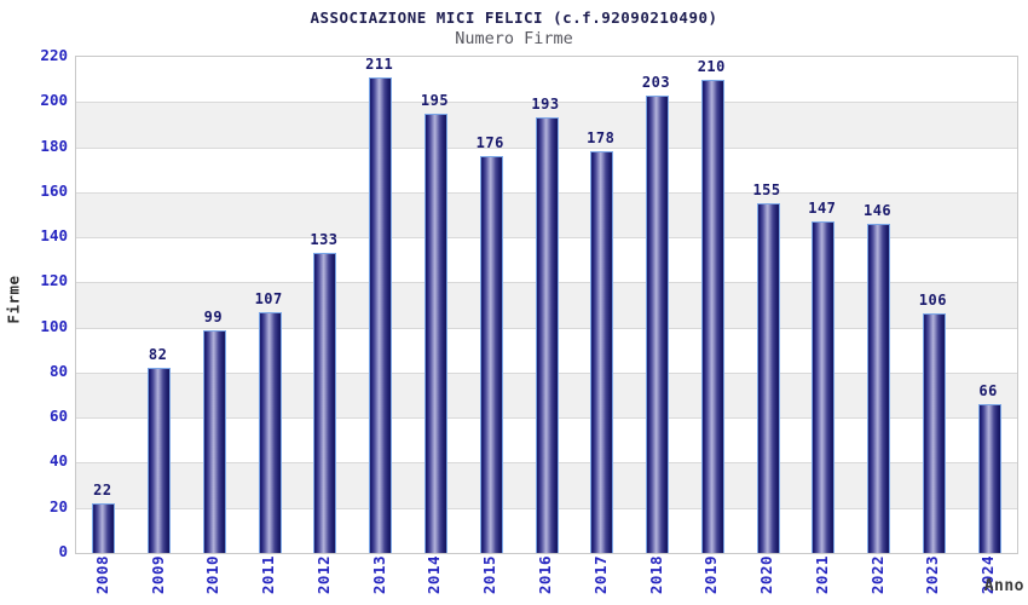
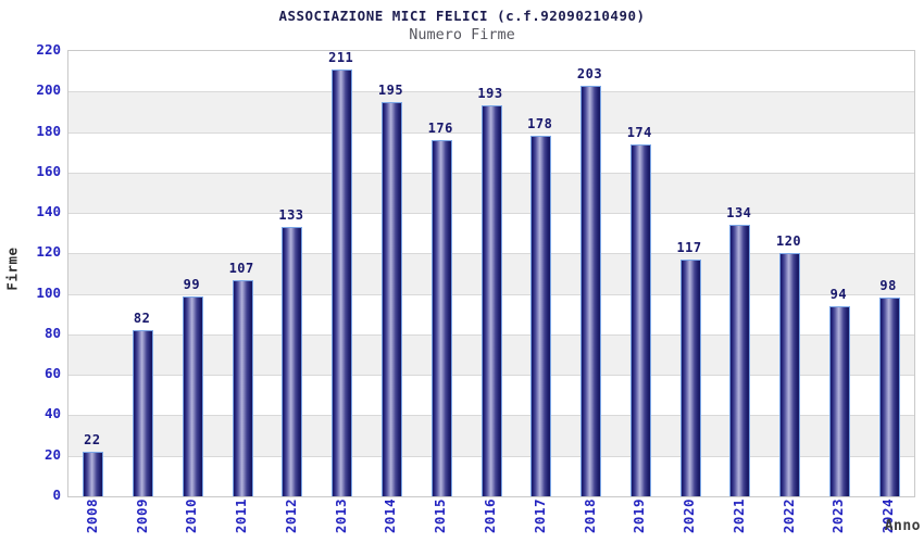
2019: 210 -> 174
2020: 155 -> 117
2021: 147 -> 134
2022: 146 -> 120
2023: 106 -> 94
2024: 66 -> 98
